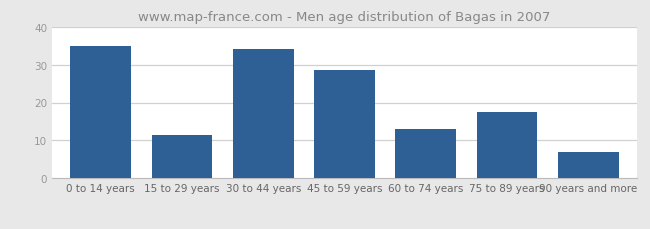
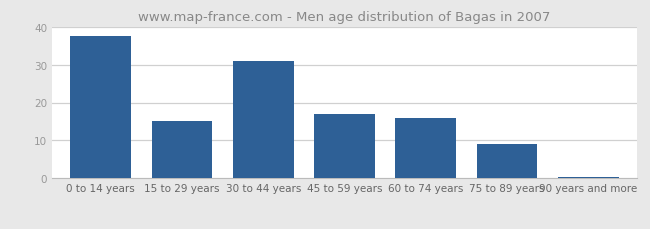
0 to 14 years: 35.0 -> 37.5
15 to 29 years: 11.5 -> 15.0
30 to 44 years: 34.0 -> 31.0
45 to 59 years: 28.5 -> 17.0
60 to 74 years: 13.0 -> 16.0
75 to 89 years: 17.5 -> 9.0
90 years and more: 7.0 -> 0.5
